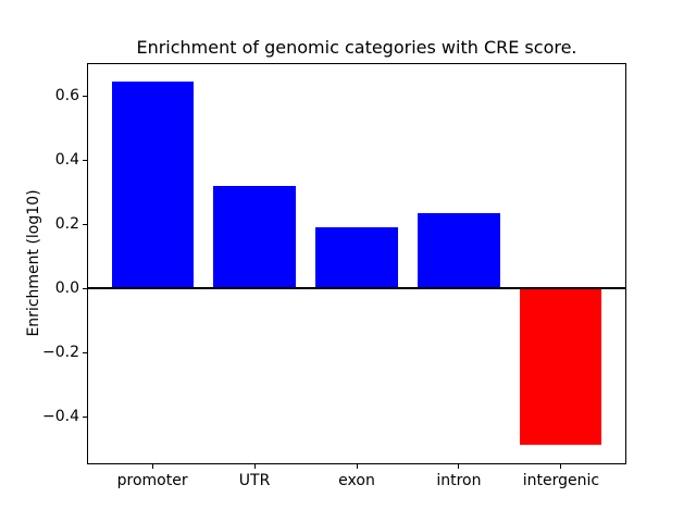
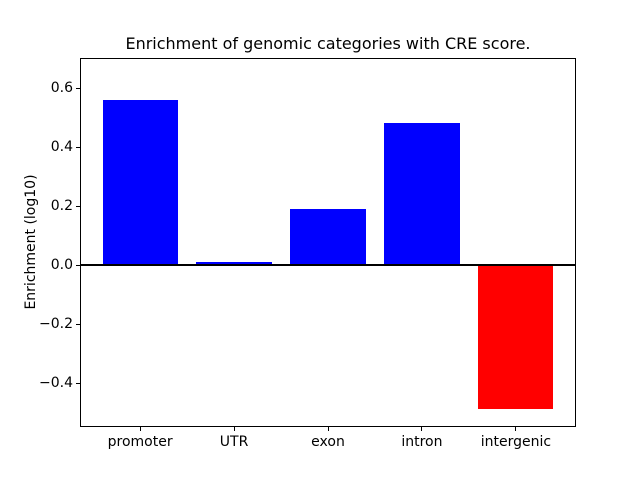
promoter: 0.65 -> 0.56
UTR: 0.32 -> 0.01
intron: 0.23 -> 0.48
